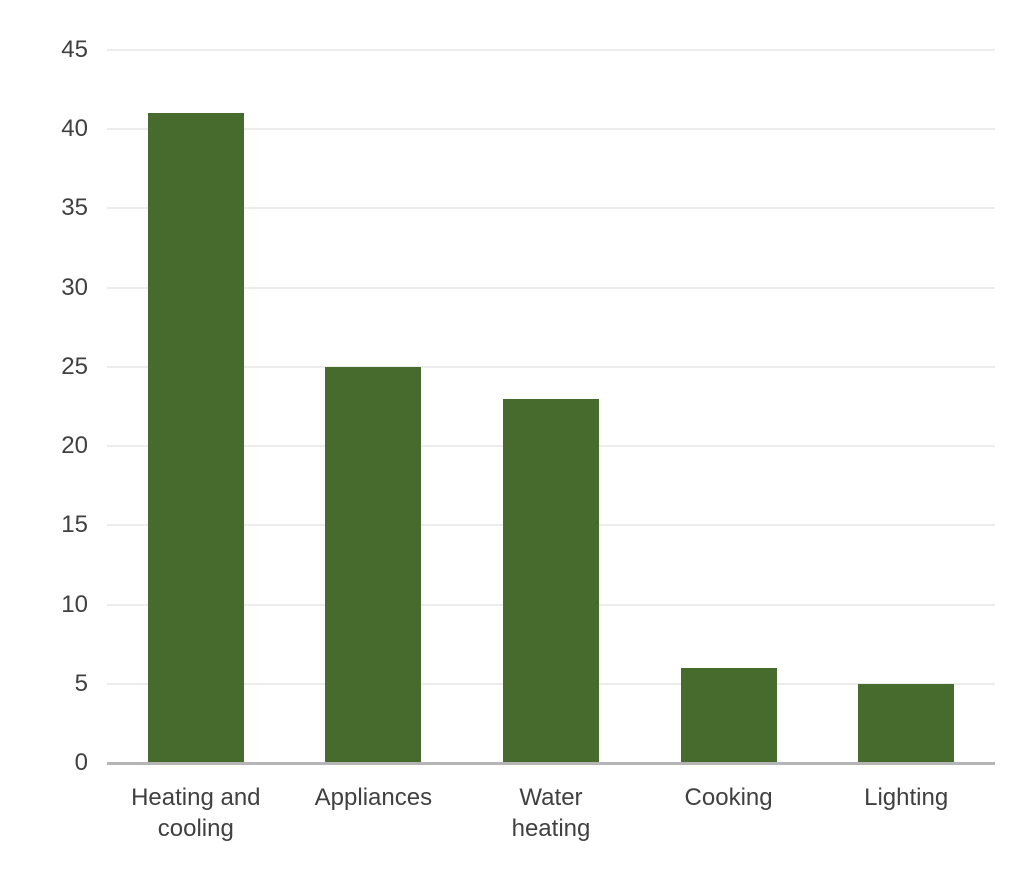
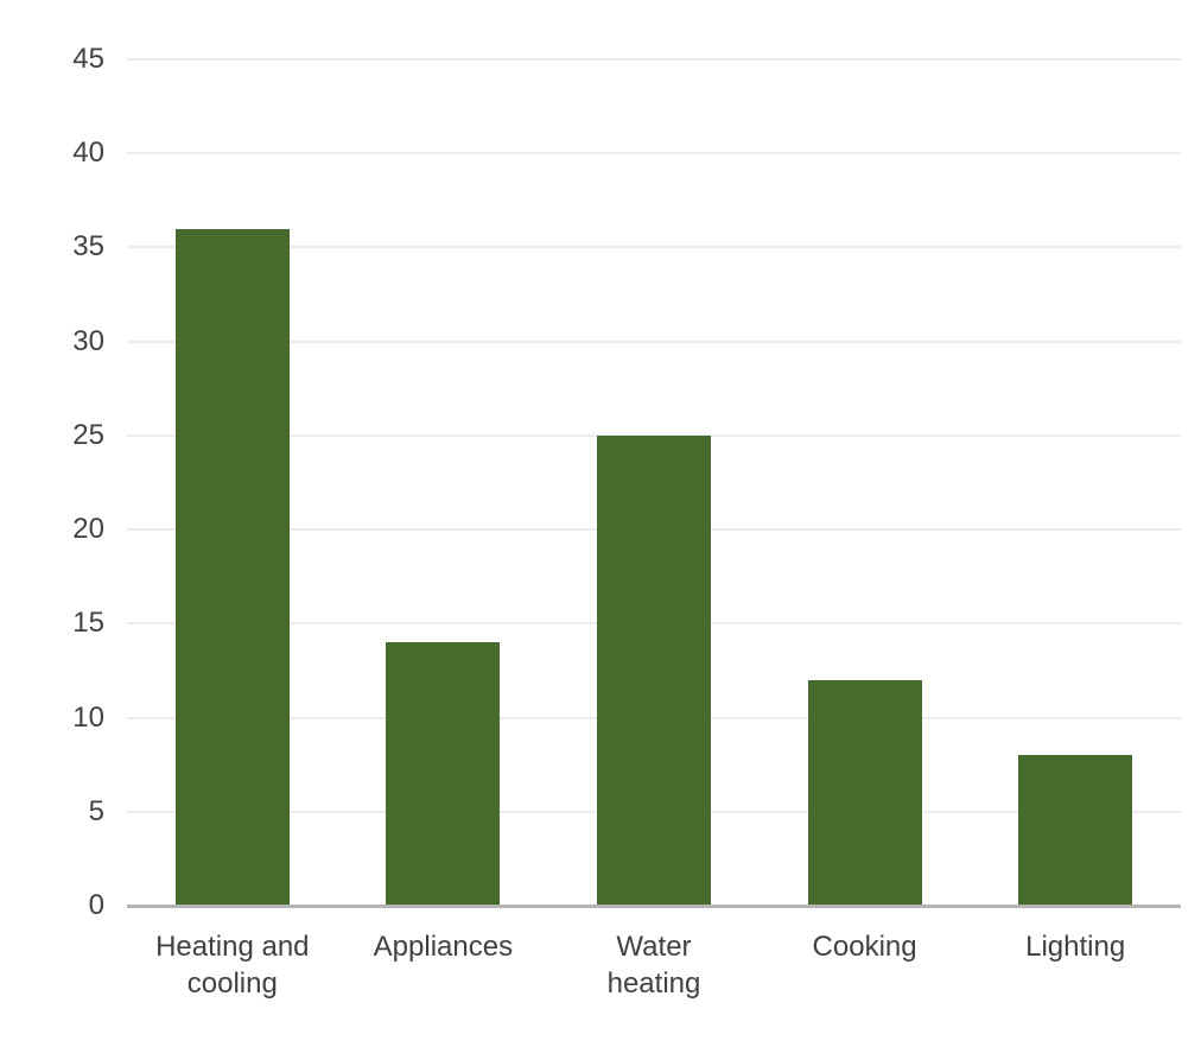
Heating and cooling: 41 -> 36
Appliances: 25 -> 14
Water heating: 23 -> 25
Cooking: 6 -> 12
Lighting: 5 -> 8
